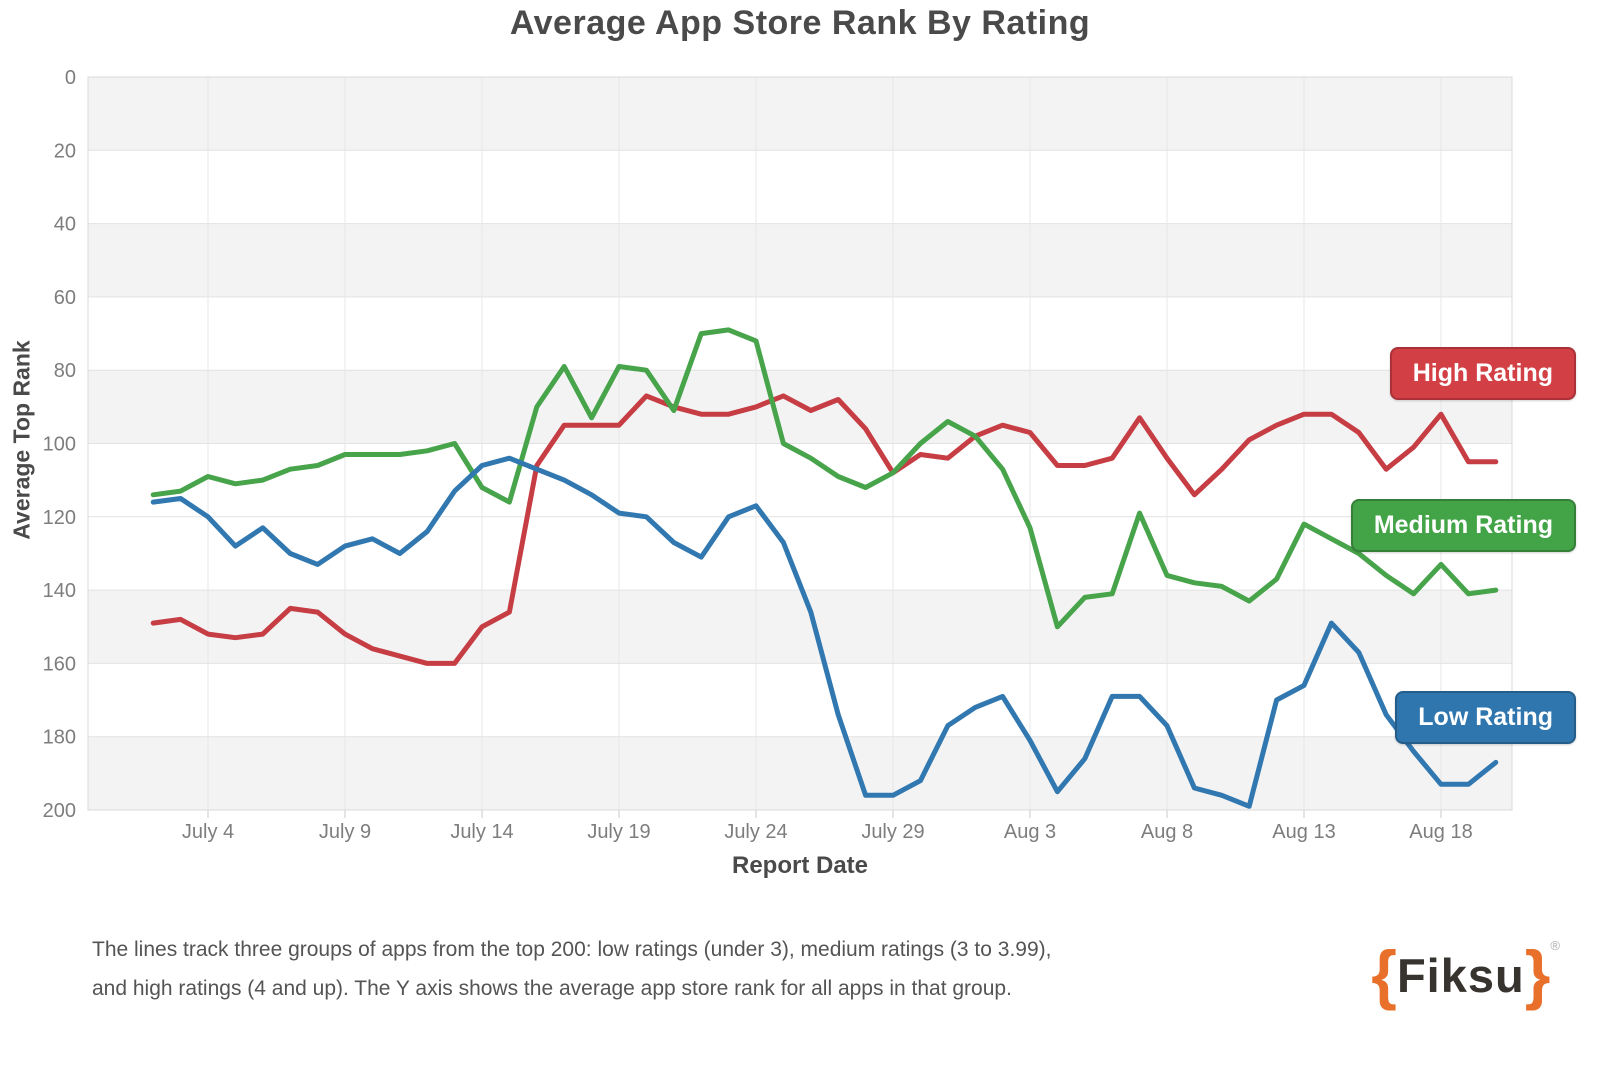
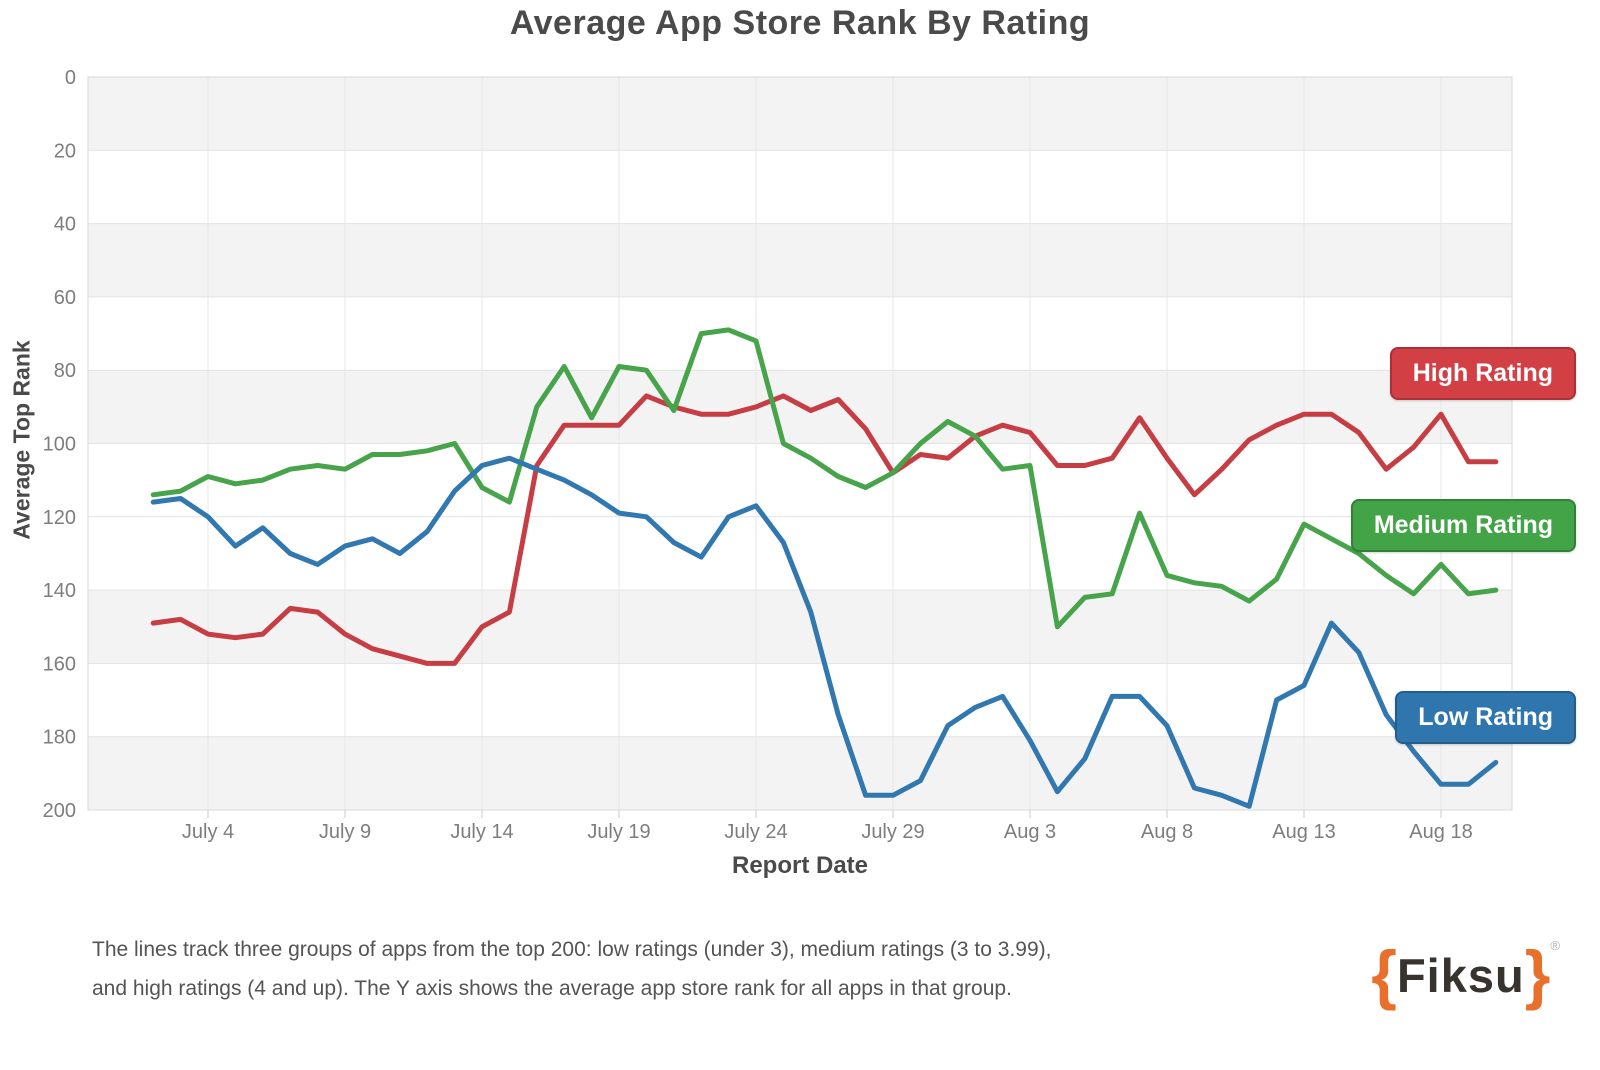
Medium Rating/July 9: 103 -> 107
Medium Rating/Aug 3: 123 -> 106
